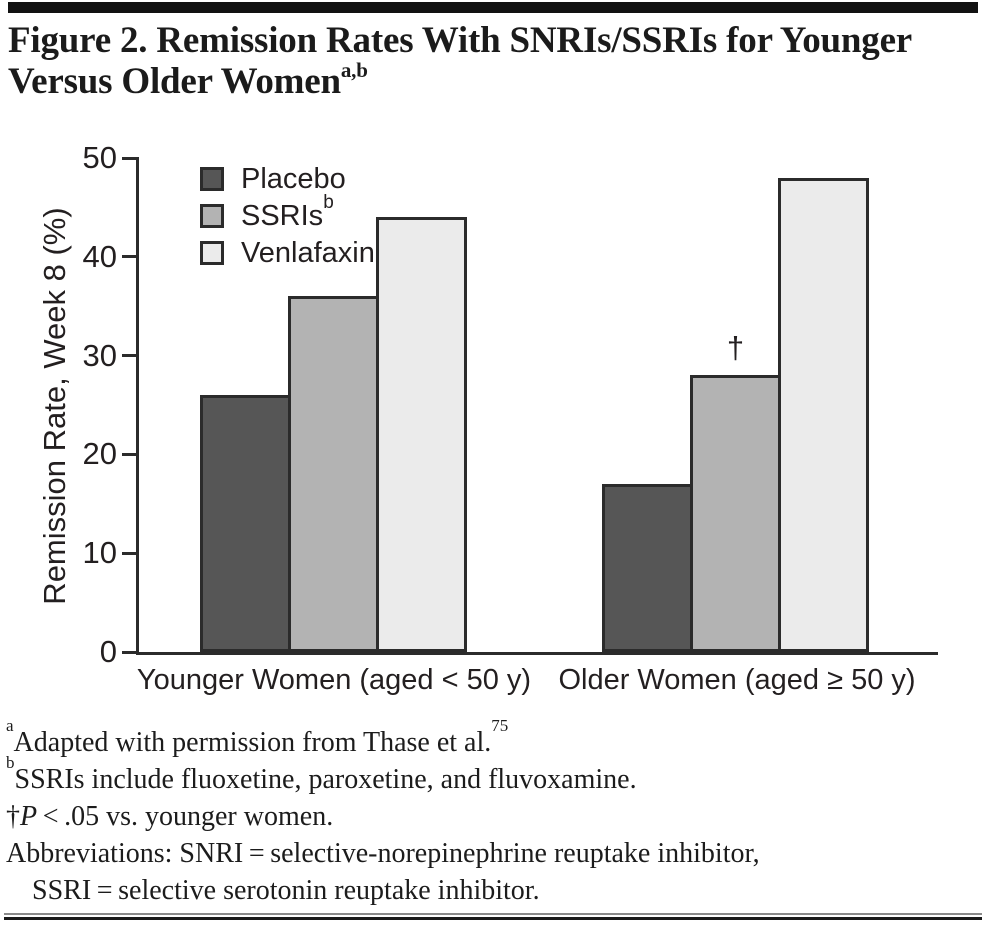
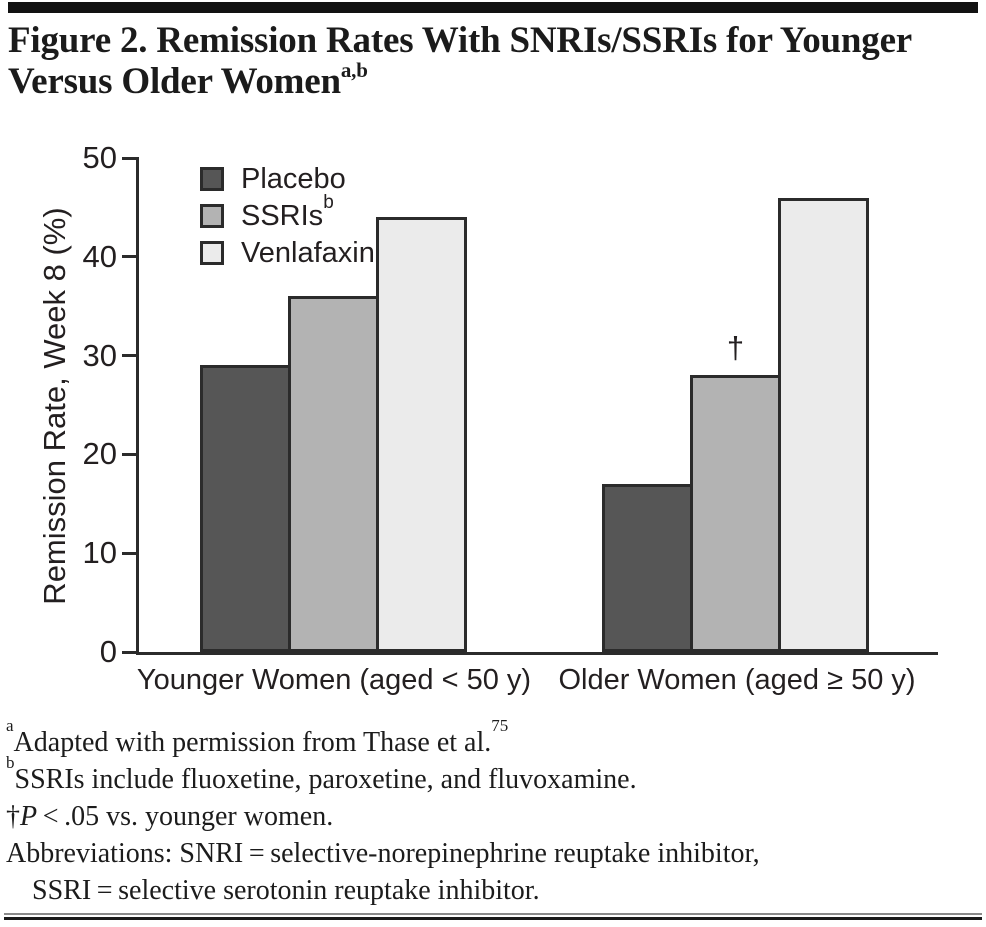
Placebo/Younger Women (aged < 50 y): 26 -> 29
Venlafaxine/Older Women (aged ≥ 50 y): 48 -> 46
